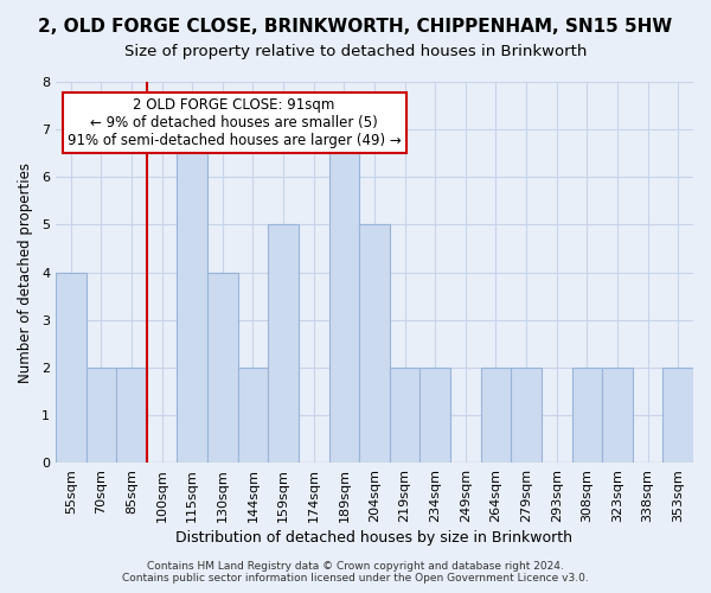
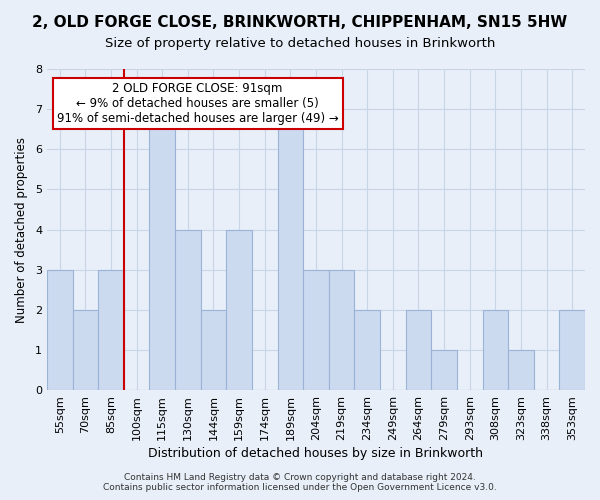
55sqm: 4 -> 3
85sqm: 2 -> 3
159sqm: 5 -> 4
204sqm: 5 -> 3
219sqm: 2 -> 3
279sqm: 2 -> 1
323sqm: 2 -> 1
